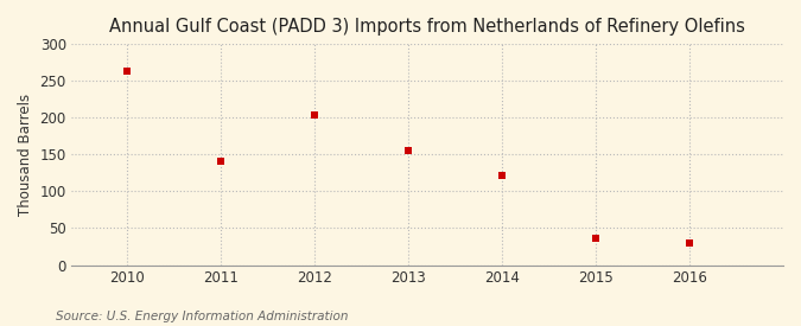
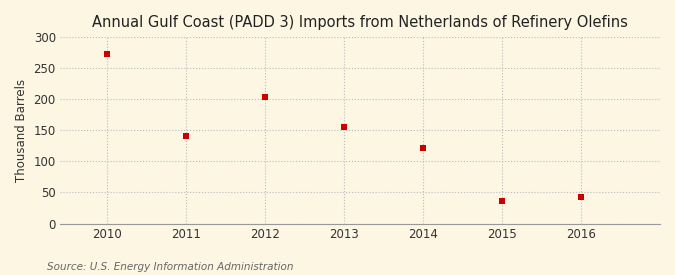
2010: 262 -> 272
2016: 30 -> 43
